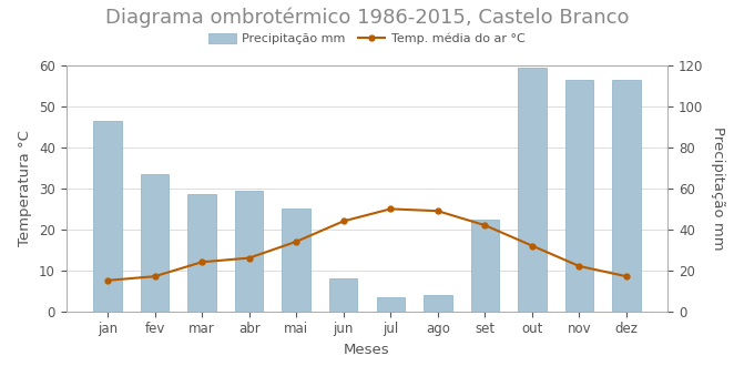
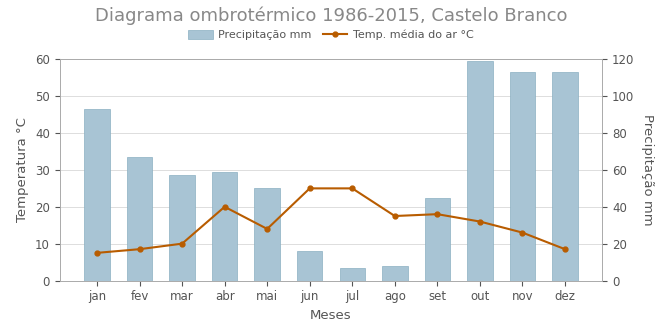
Temp. média do ar °C/mar: 12.0 -> 10.0
Temp. média do ar °C/abr: 13.0 -> 20.0
Temp. média do ar °C/mai: 17.0 -> 14.0
Temp. média do ar °C/jun: 22.0 -> 25.0
Temp. média do ar °C/ago: 24.5 -> 17.5
Temp. média do ar °C/set: 21.0 -> 18.0
Temp. média do ar °C/nov: 11.0 -> 13.0
